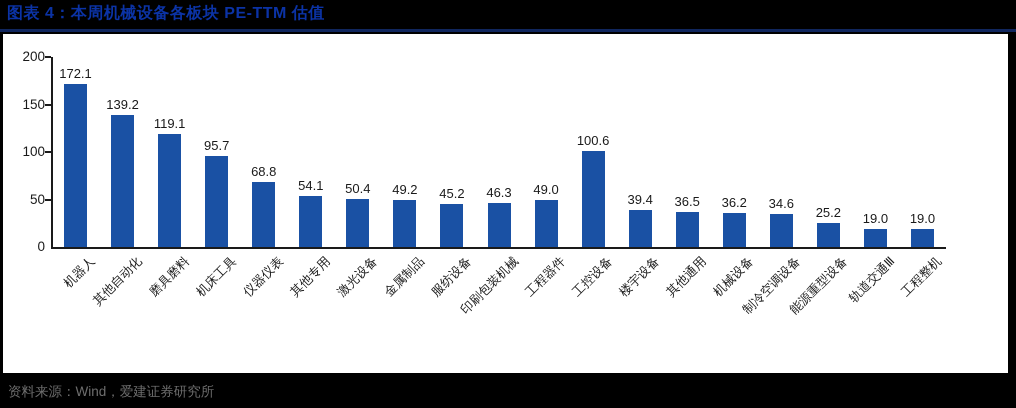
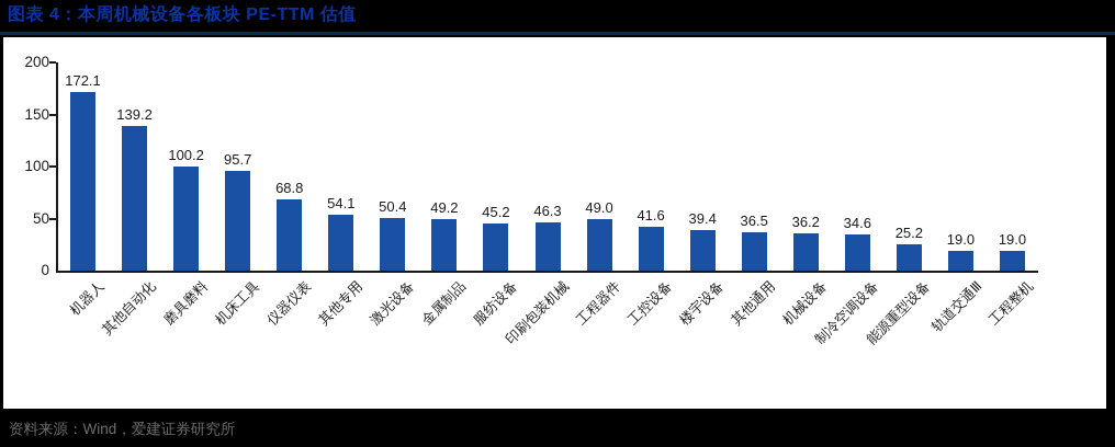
磨具磨料: 119.1 -> 100.2
工控设备: 100.6 -> 41.6
